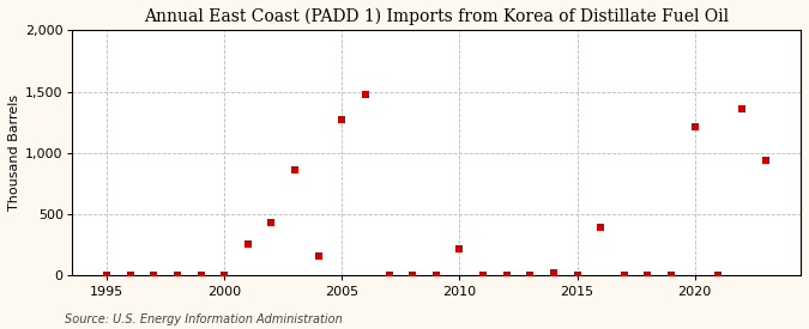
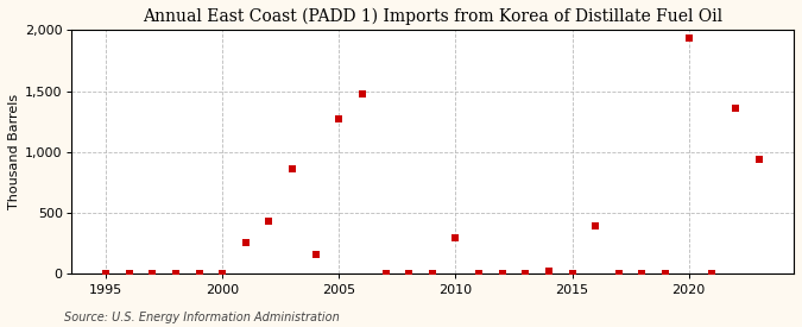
2010: 220 -> 300
2020: 1,210 -> 1,930
